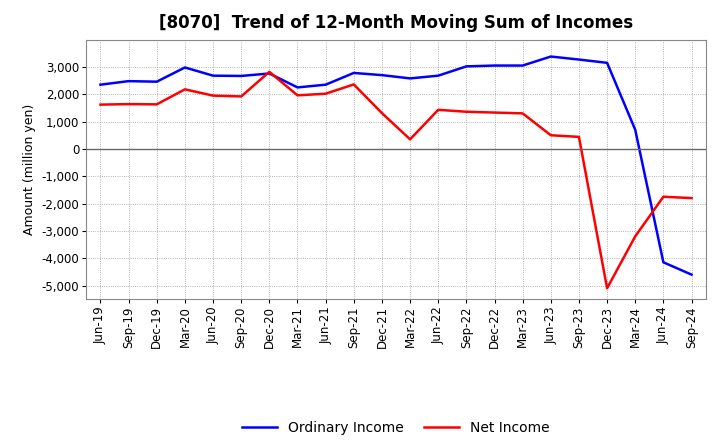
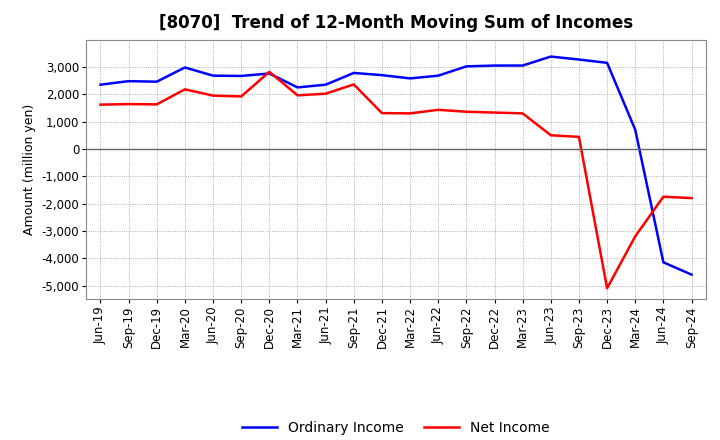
Net Income/Mar-22: 350 -> 1,300
